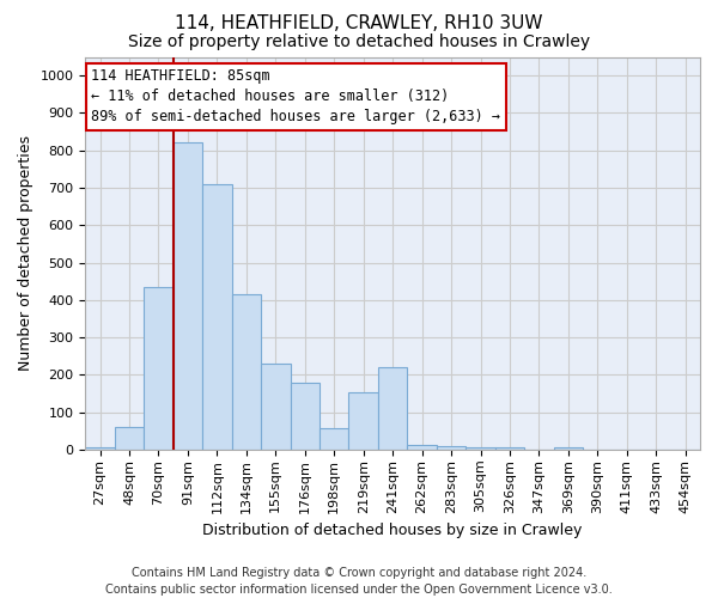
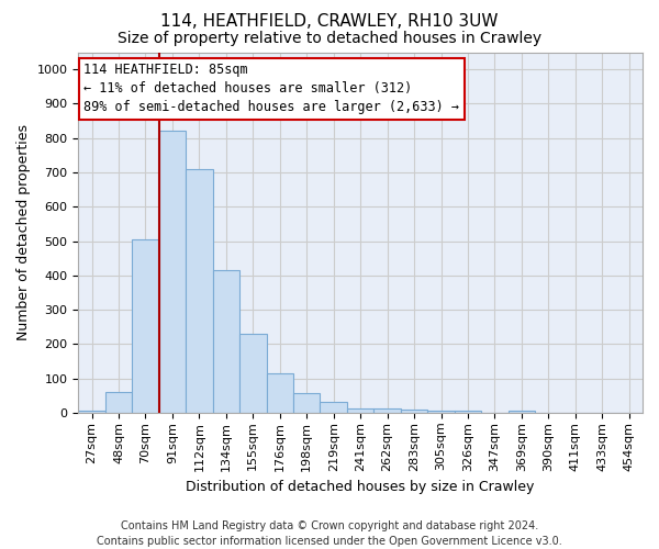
70sqm: 435 -> 505
176sqm: 180 -> 115
219sqm: 155 -> 32
241sqm: 220 -> 14
